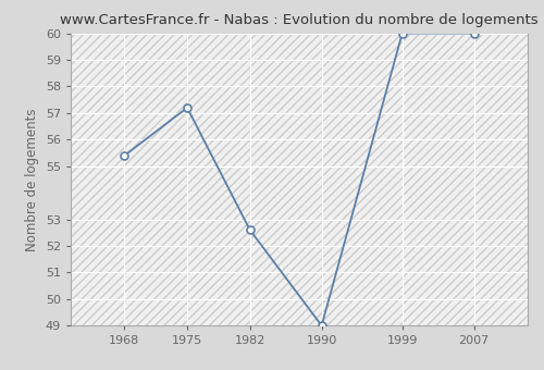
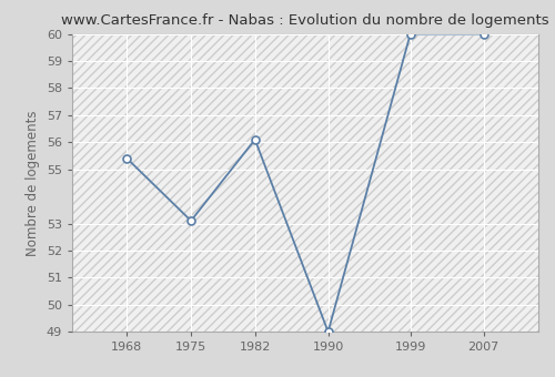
1975: 57.2 -> 53.1
1982: 52.6 -> 56.1
